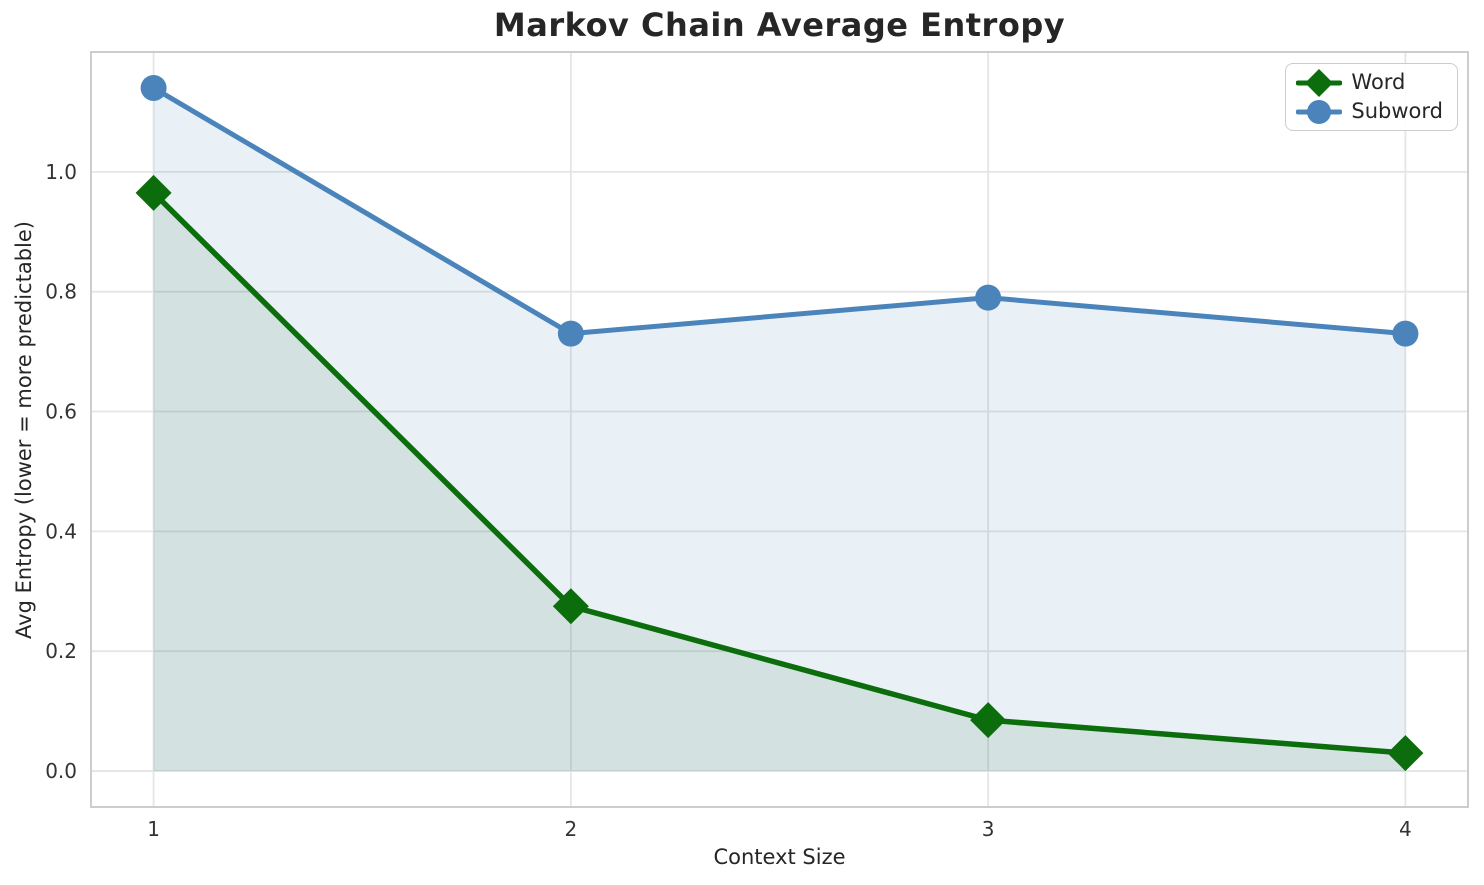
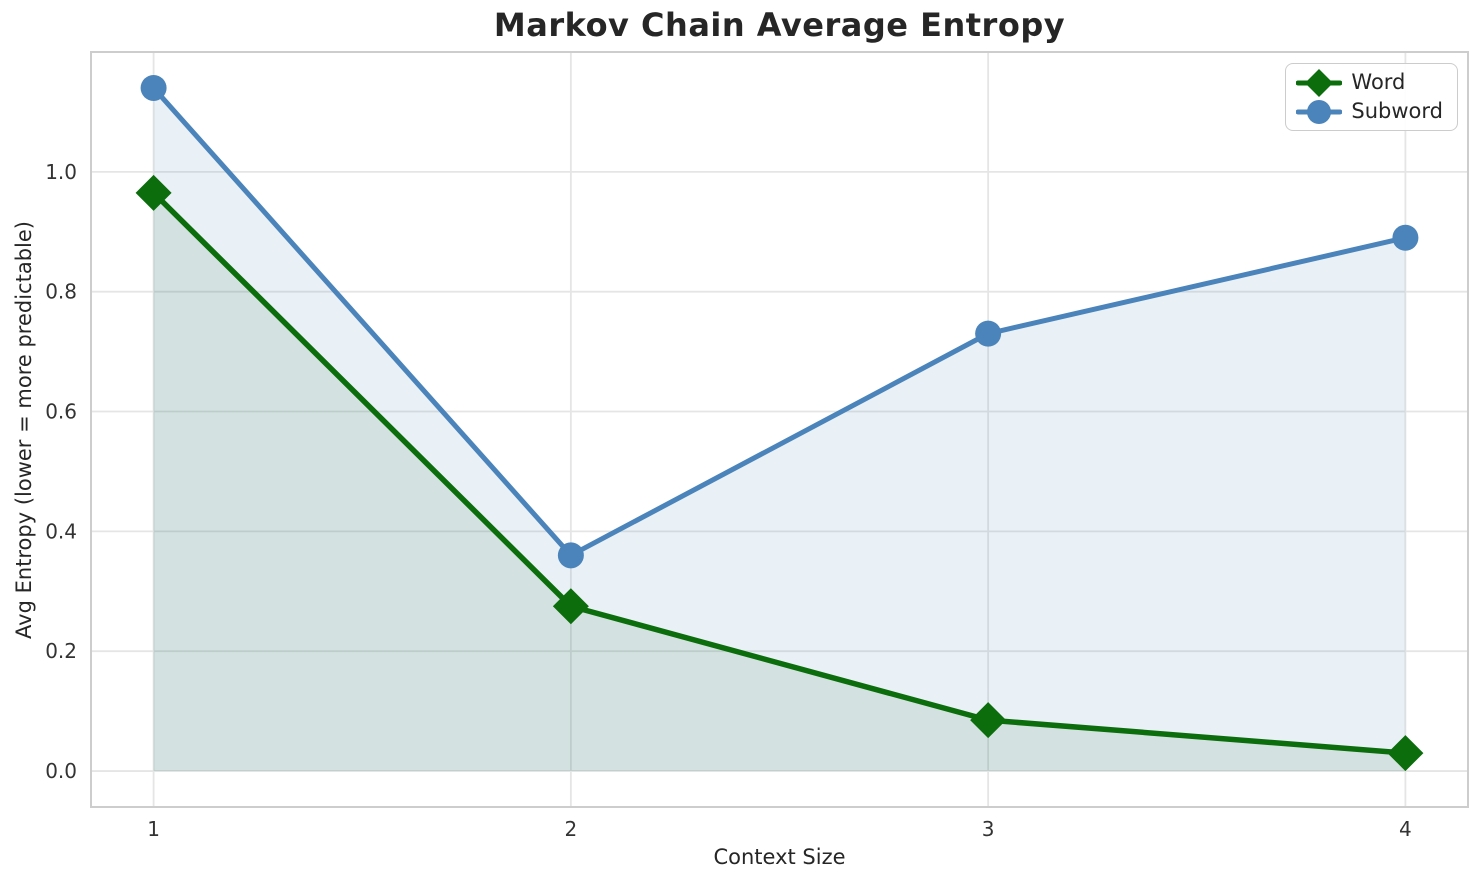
Subword/2: 0.73 -> 0.36
Subword/3: 0.79 -> 0.73
Subword/4: 0.73 -> 0.89
